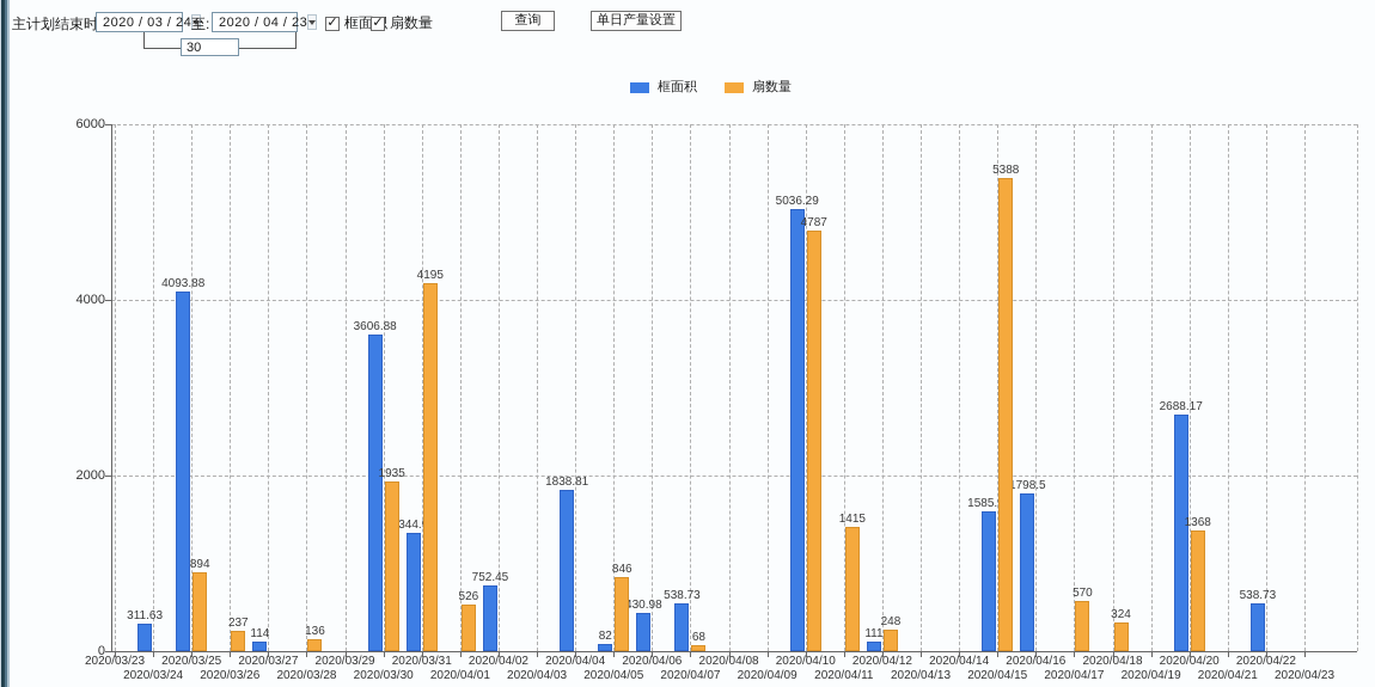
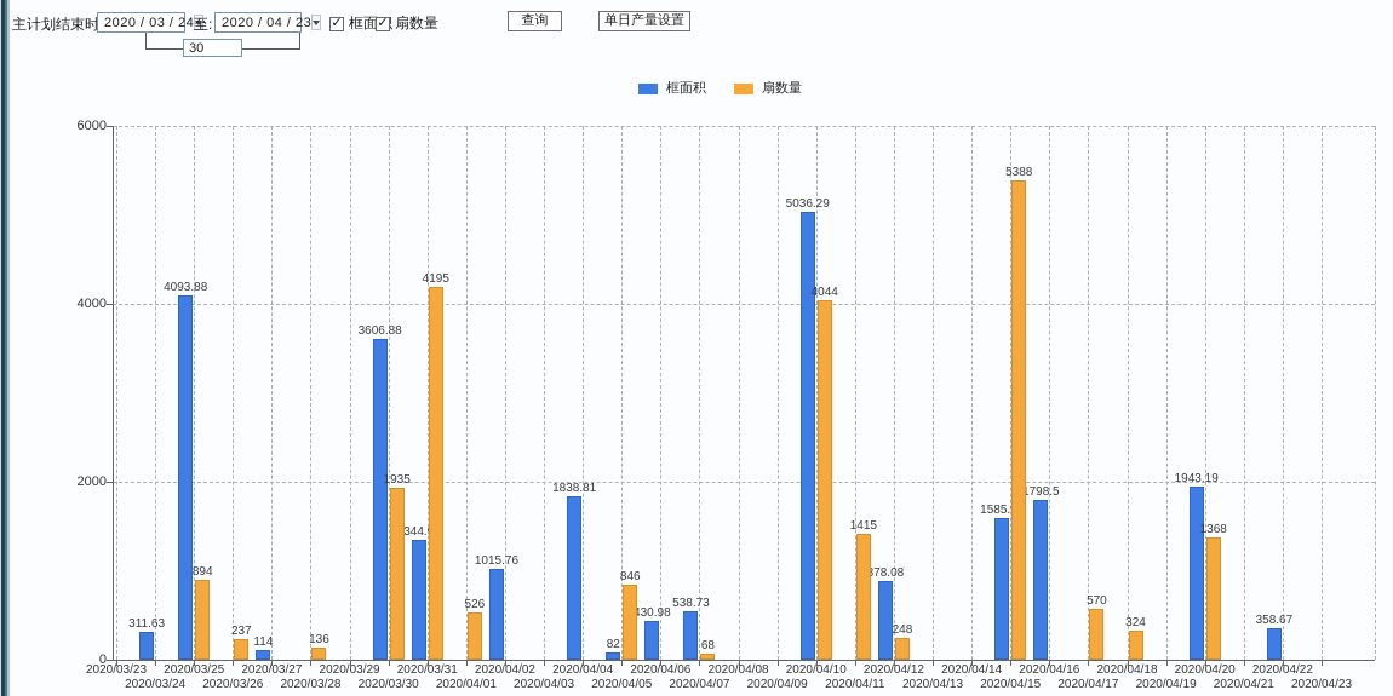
框面积/2020/04/02: 752.45 -> 1015.76
扇数量/2020/04/10: 4787 -> 4044
框面积/2020/04/12: 111 -> 878.08
框面积/2020/04/20: 2688.17 -> 1943.19
框面积/2020/04/22: 538.73 -> 358.67
